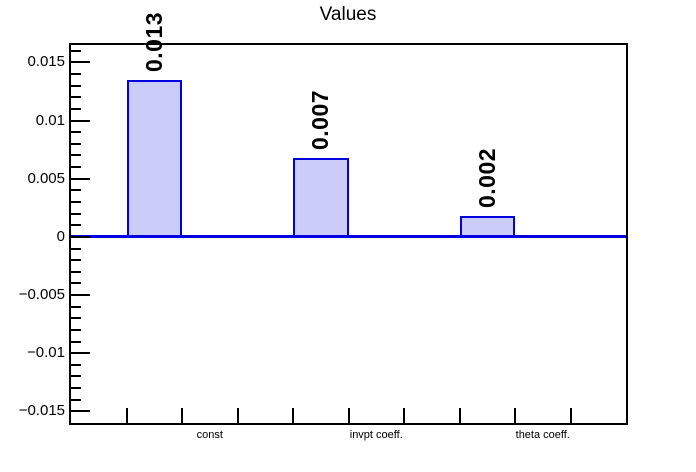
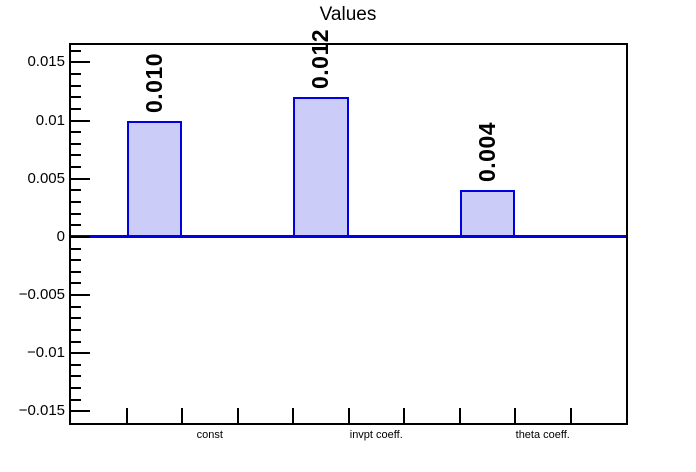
const: 0.013 -> 0.010
invpt coeff.: 0.007 -> 0.012
theta coeff.: 0.002 -> 0.004
